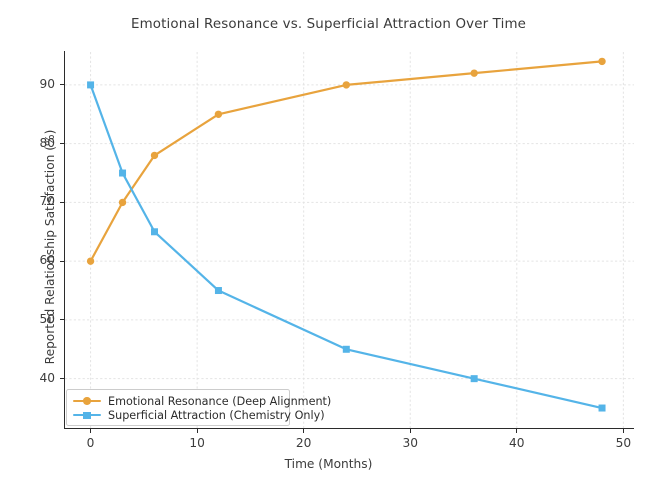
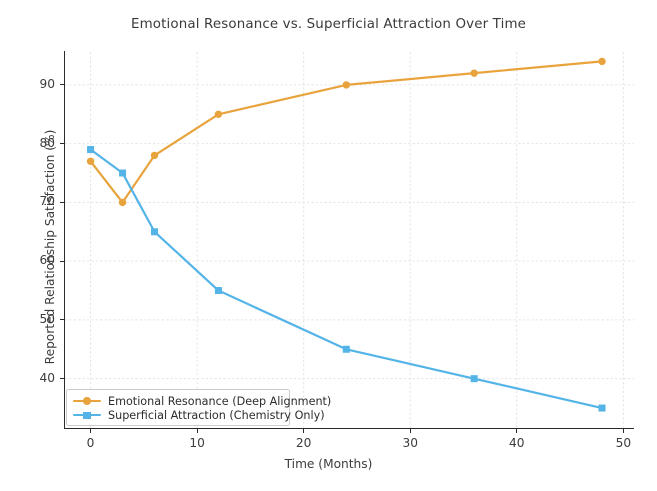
Emotional Resonance (Deep Alignment)/0: 60 -> 77
Superficial Attraction (Chemistry Only)/0: 90 -> 79
